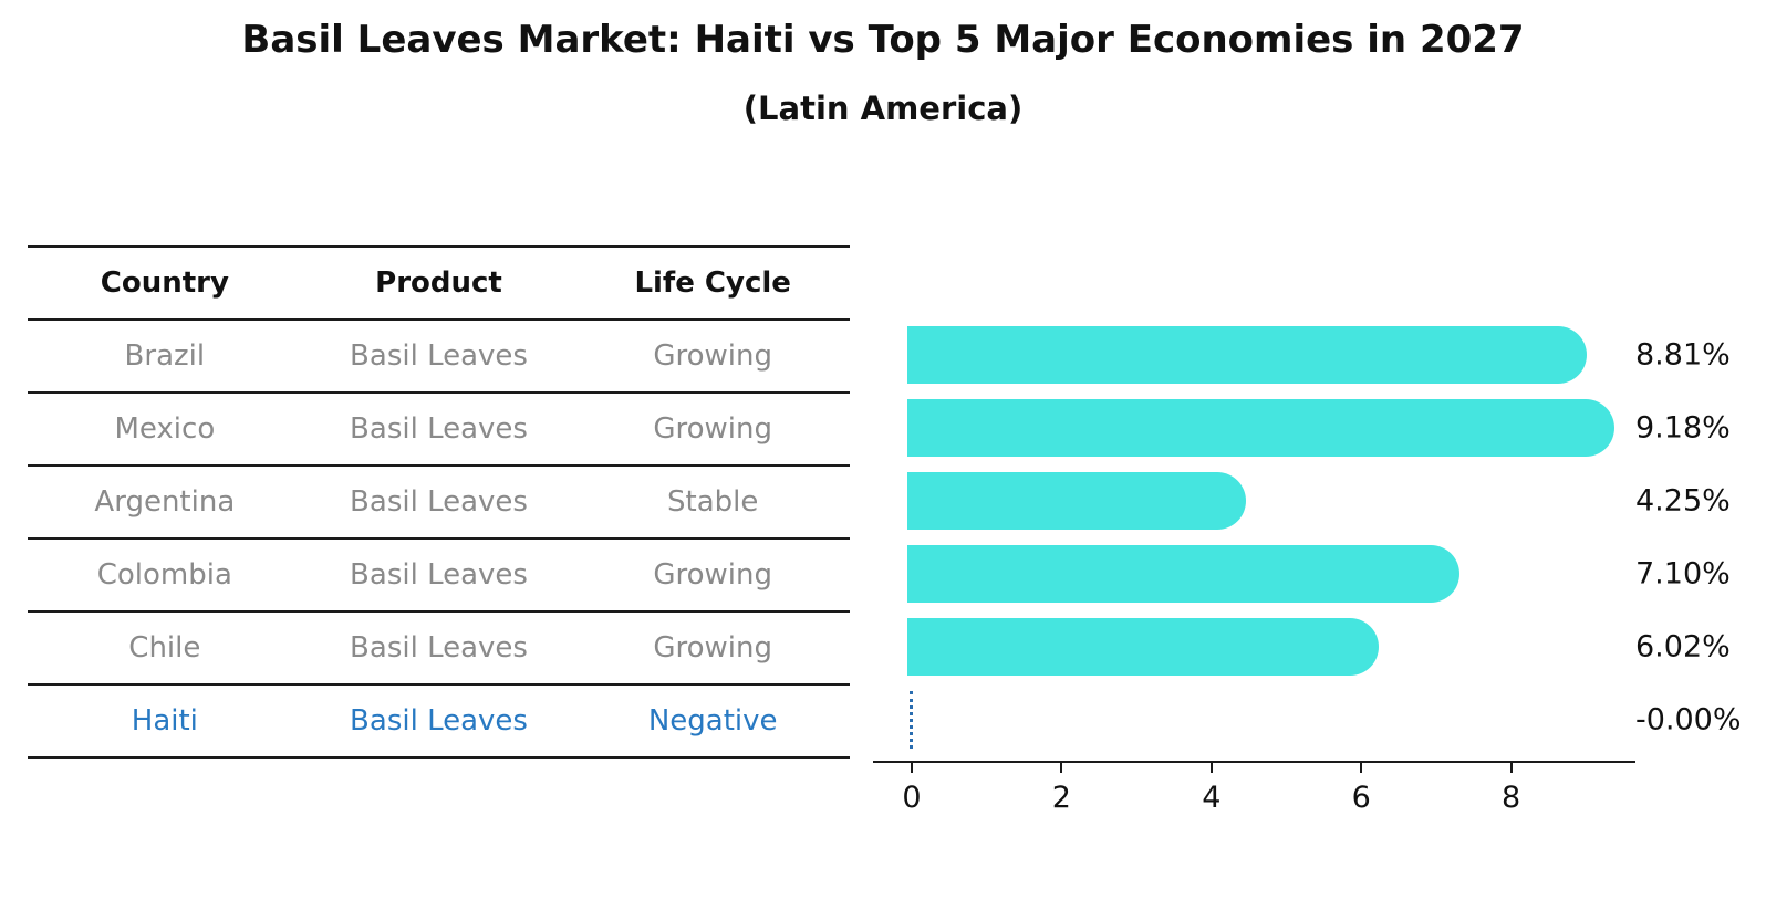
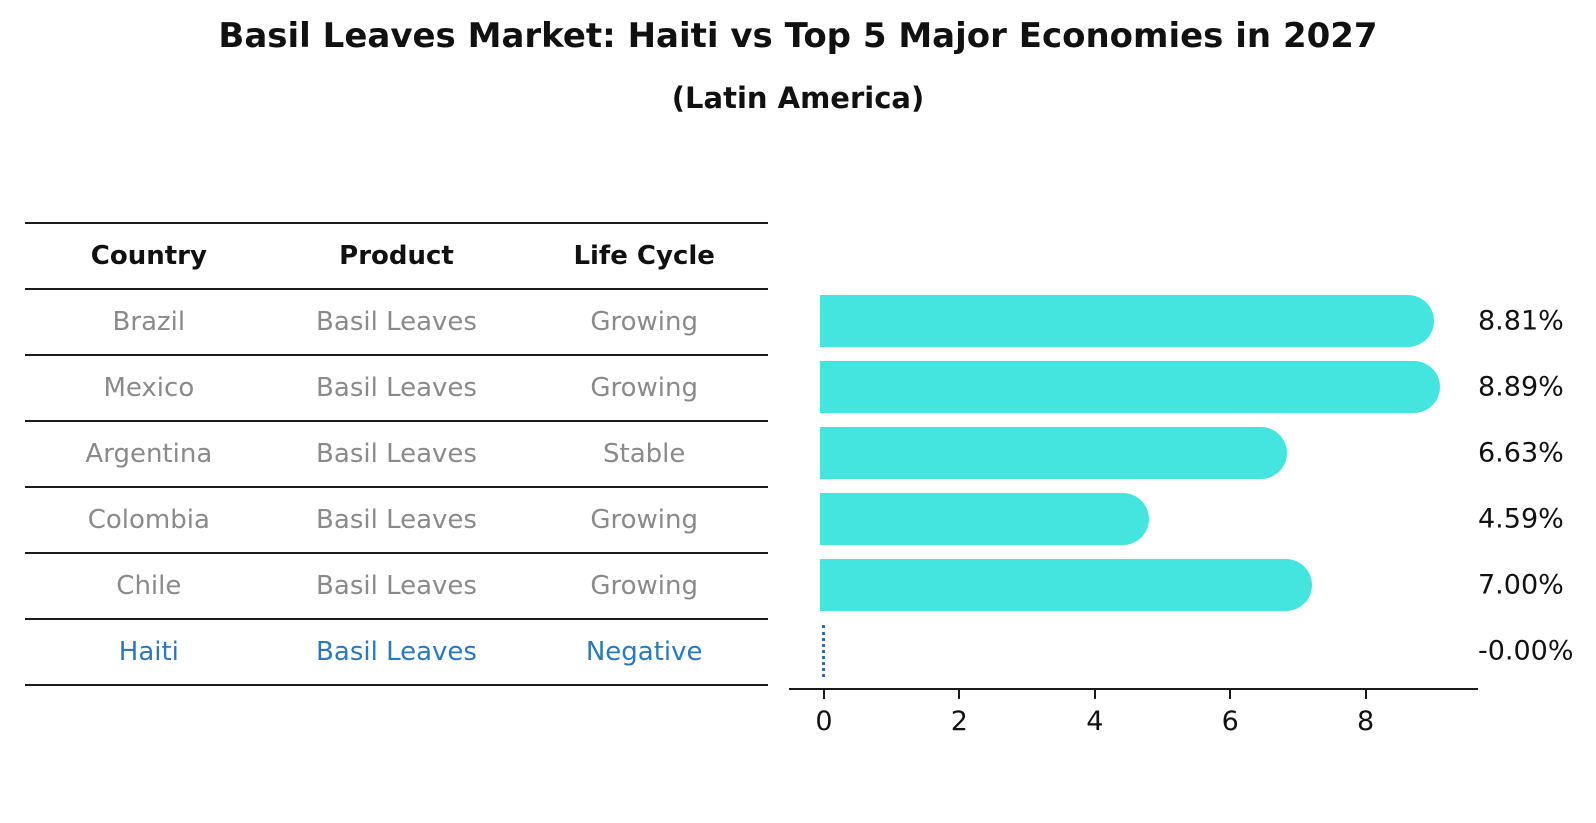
Mexico: 9.18% -> 8.89%
Argentina: 4.25% -> 6.63%
Colombia: 7.10% -> 4.59%
Chile: 6.02% -> 7.00%
